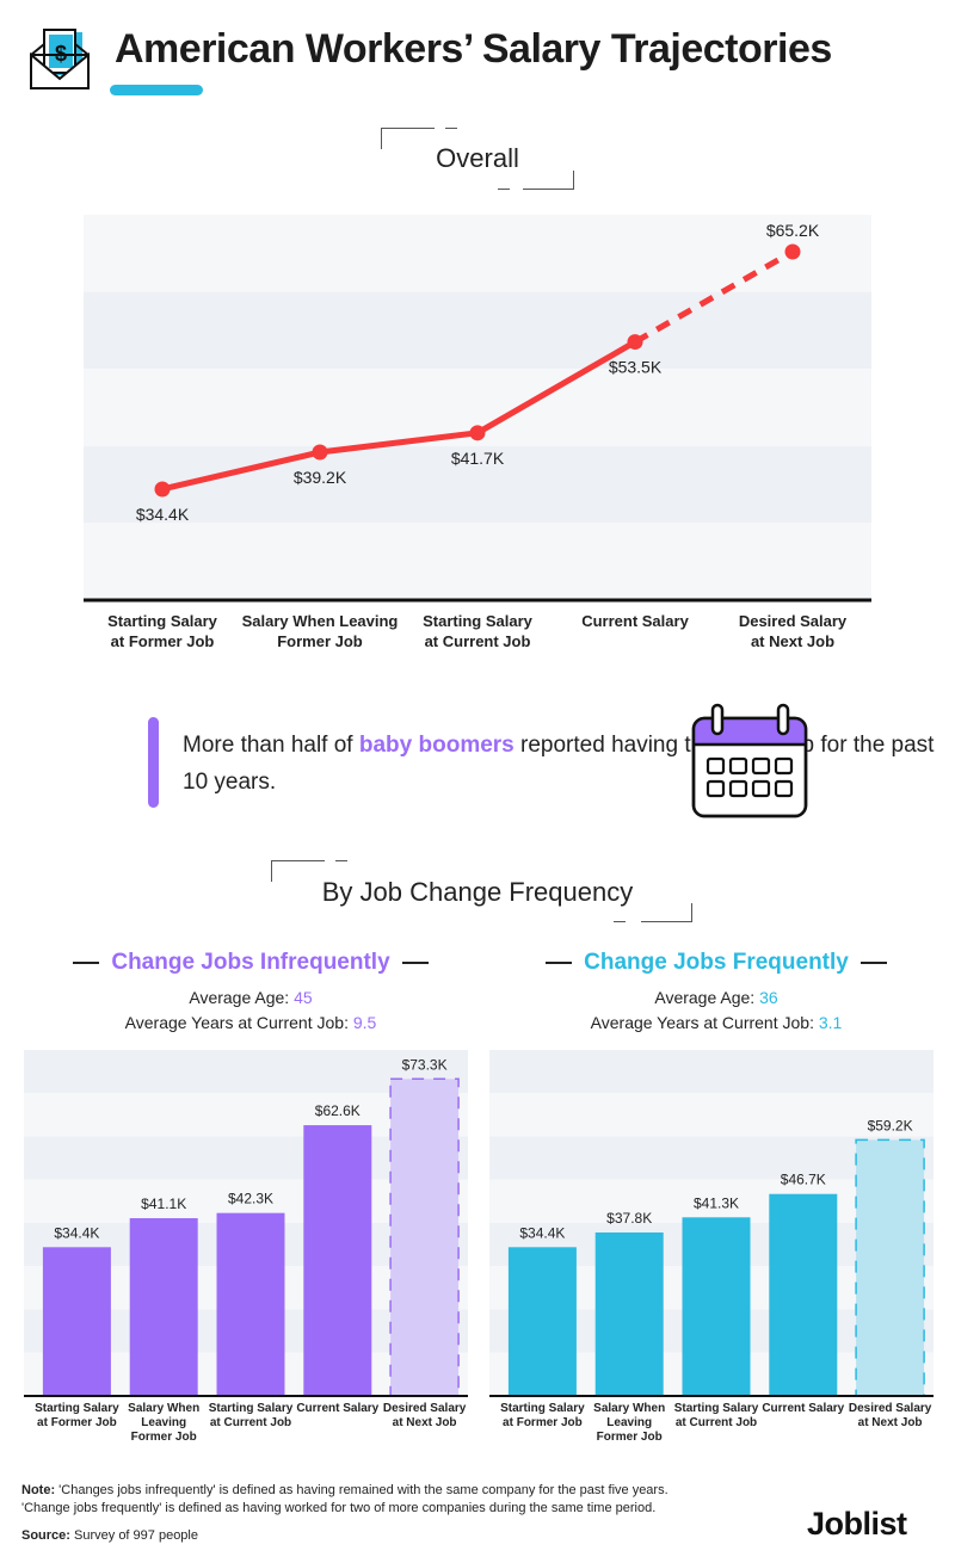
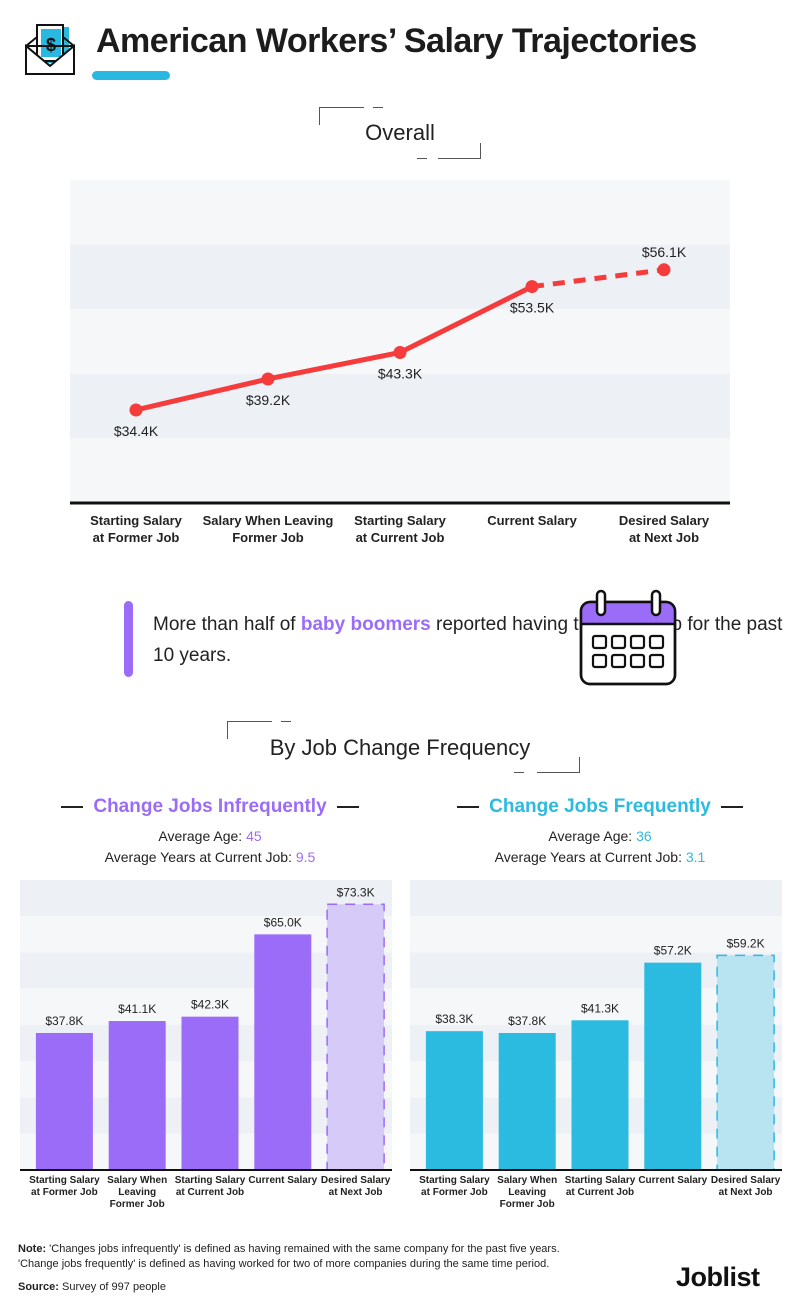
Overall/Starting Salary at Current Job: $41.7K -> $43.3K
Overall/Desired Salary at Next Job: $65.2K -> $56.1K
Change Jobs Infrequently/Starting Salary at Former Job: $34.4K -> $37.8K
Change Jobs Infrequently/Current Salary: $62.6K -> $65.0K
Change Jobs Frequently/Starting Salary at Former Job: $34.4K -> $38.3K
Change Jobs Frequently/Current Salary: $46.7K -> $57.2K
